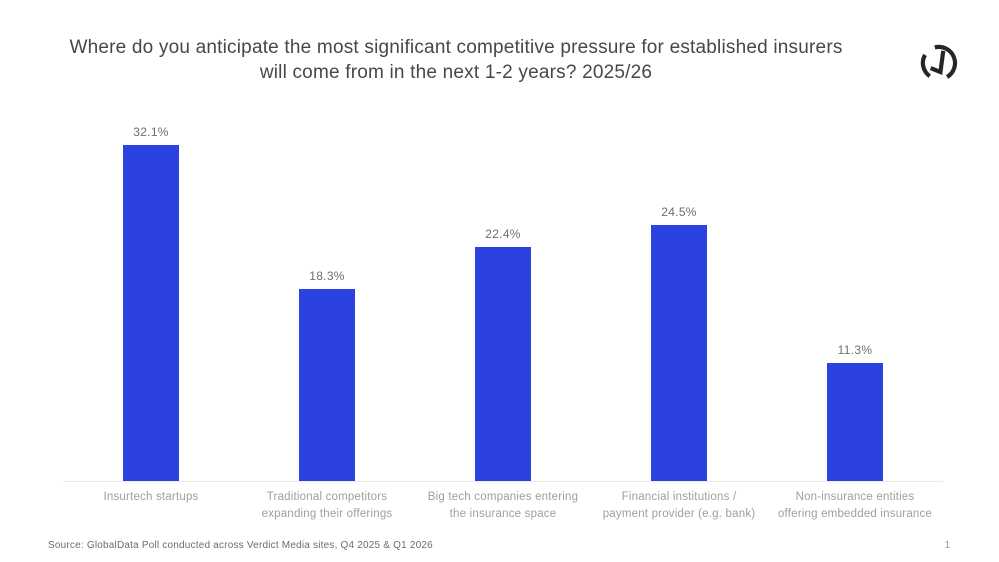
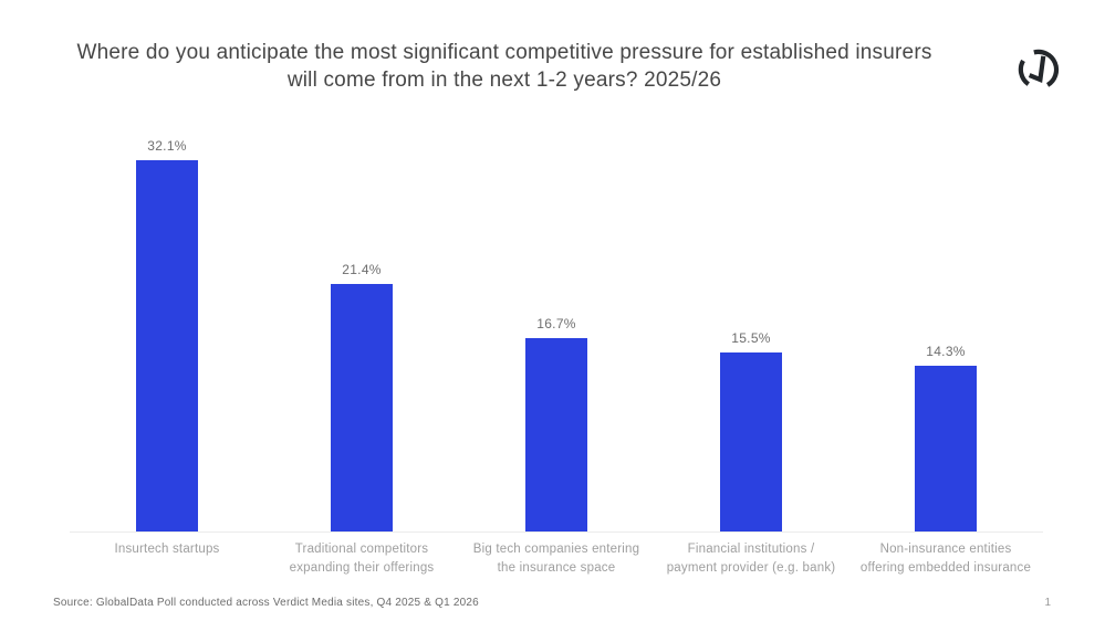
Traditional competitors expanding their offerings: 18.3% -> 21.4%
Big tech companies entering the insurance space: 22.4% -> 16.7%
Financial institutions / payment provider (e.g. bank): 24.5% -> 15.5%
Non-insurance entities offering embedded insurance: 11.3% -> 14.3%
